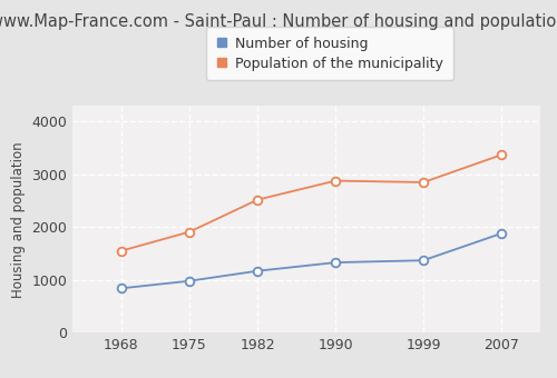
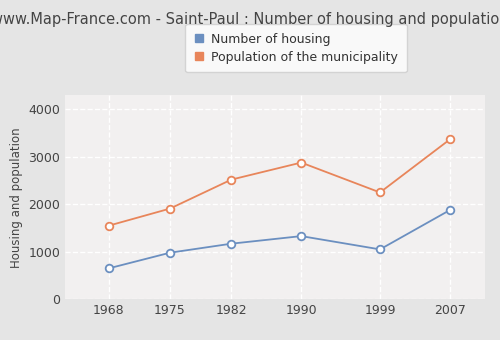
Number of housing/1968: 840 -> 650
Number of housing/1999: 1370 -> 1050
Population of the municipality/1999: 2850 -> 2250
